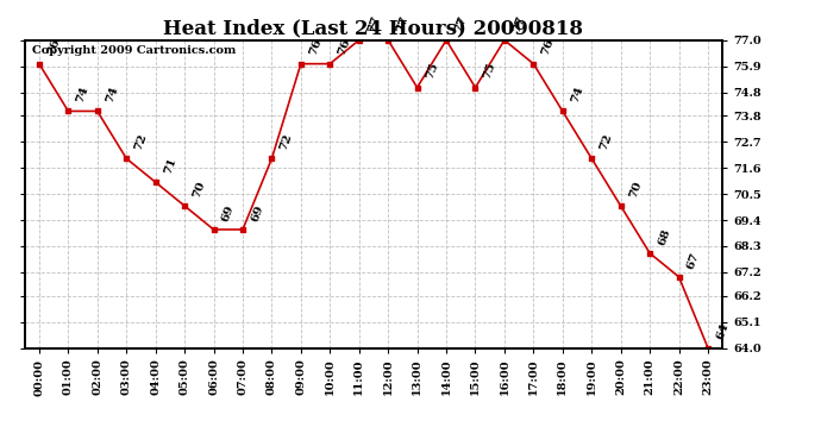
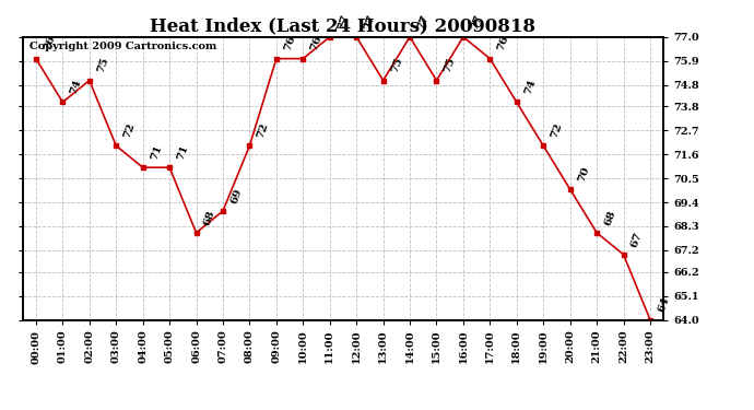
02:00: 74 -> 75
05:00: 70 -> 71
06:00: 69 -> 68
